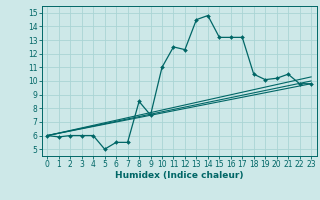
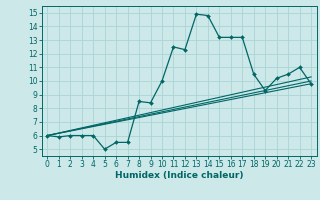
9: 7.5 -> 8.4
10: 11.0 -> 10.0
13: 14.5 -> 14.9
19: 10.1 -> 9.3
22: 9.8 -> 11.0
